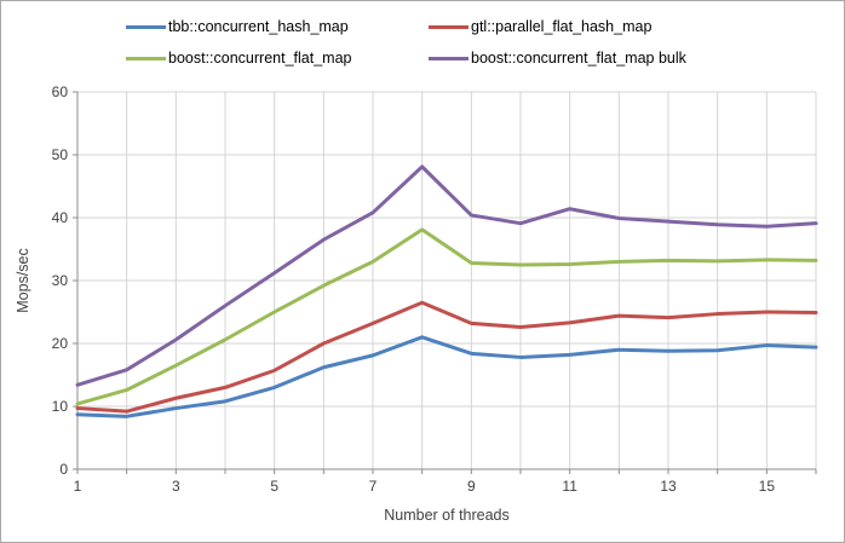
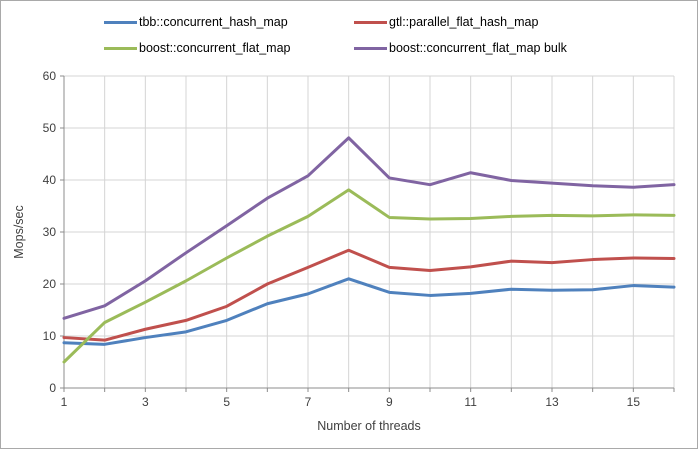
boost::concurrent_flat_map/1: 10 -> 5
